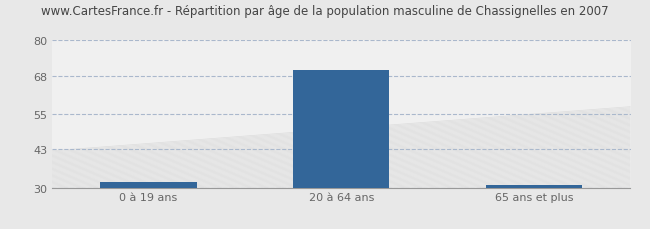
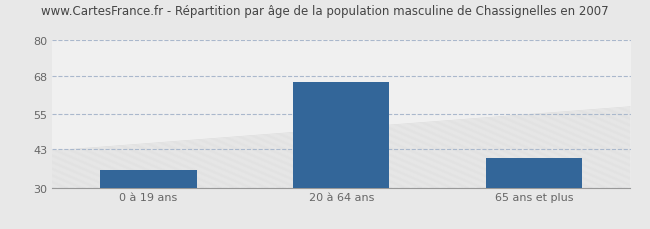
0 à 19 ans: 32 -> 36
20 à 64 ans: 70 -> 66
65 ans et plus: 31 -> 40
